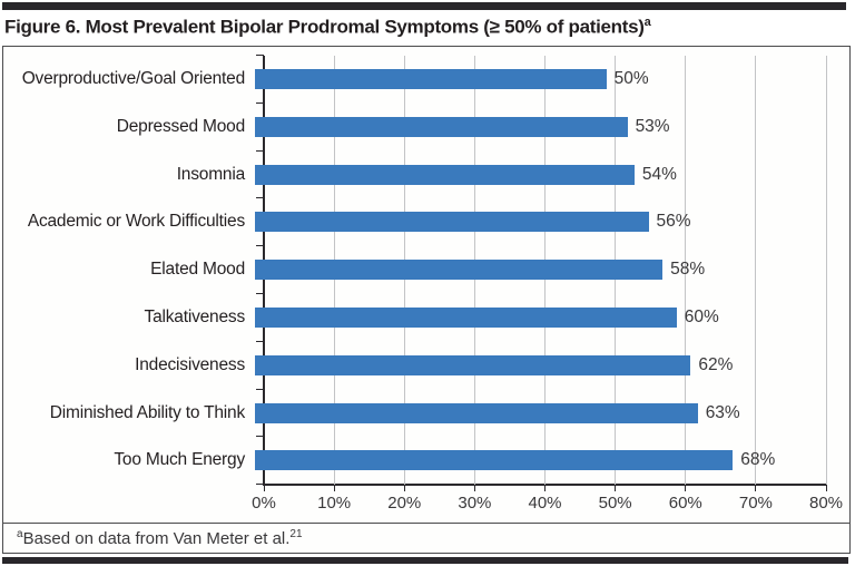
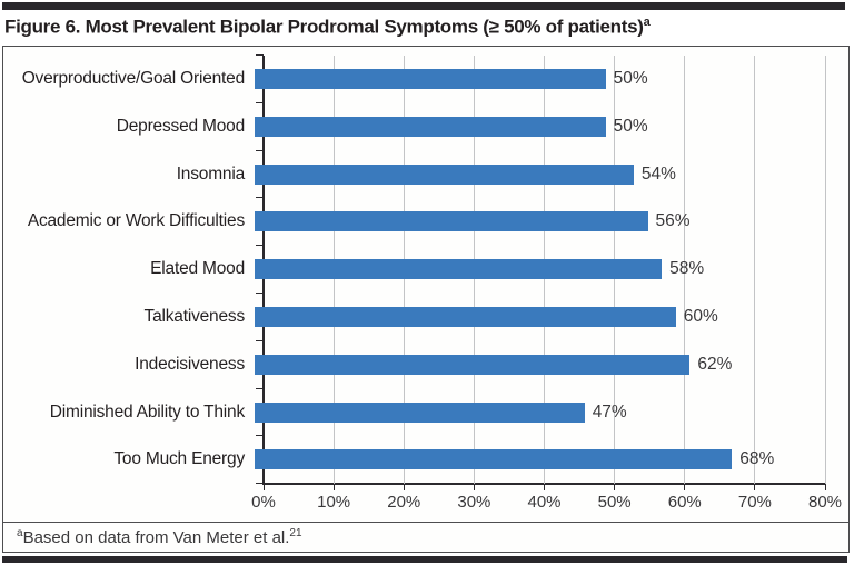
Depressed Mood: 53% -> 50%
Diminished Ability to Think: 63% -> 47%
